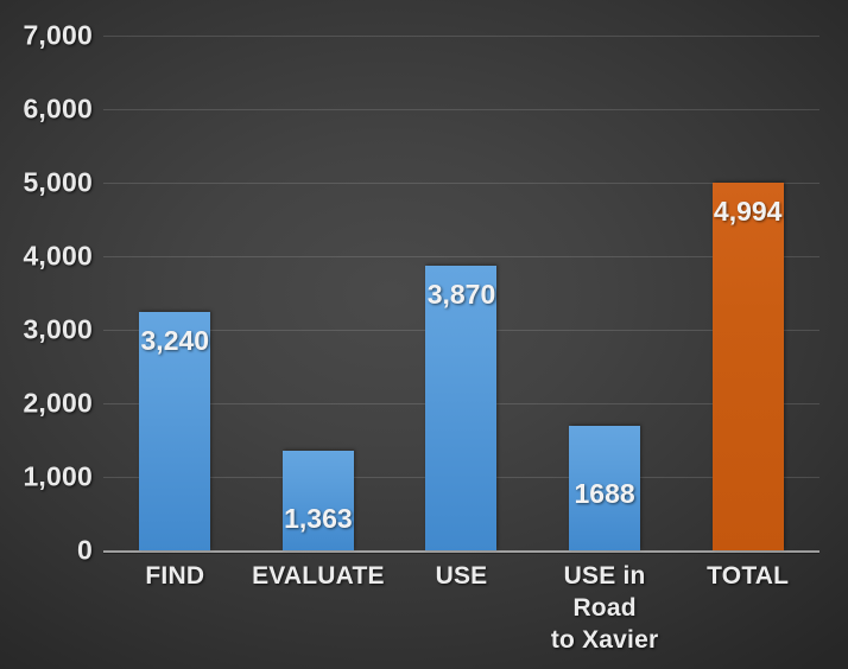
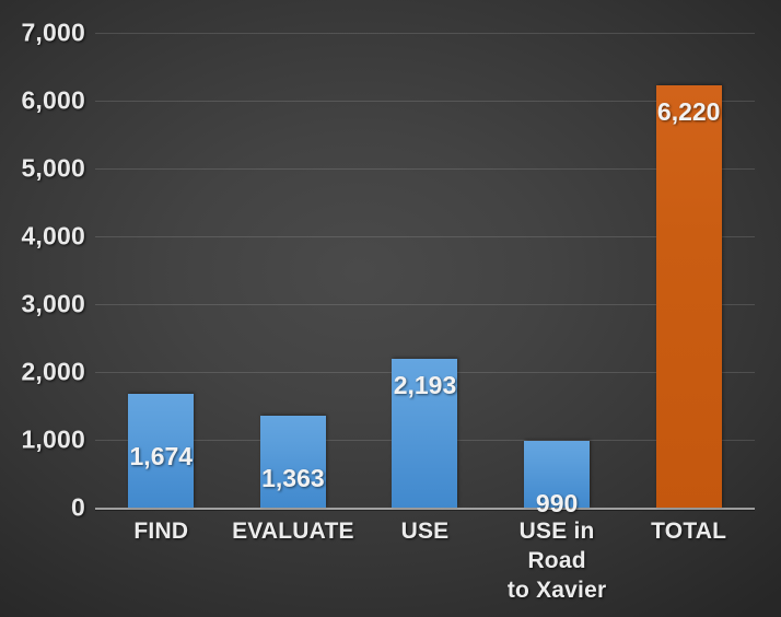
FIND: 3,240 -> 1,674
USE: 3,870 -> 2,193
USE in Road to Xavier: 1688 -> 990
TOTAL: 4,994 -> 6,220
